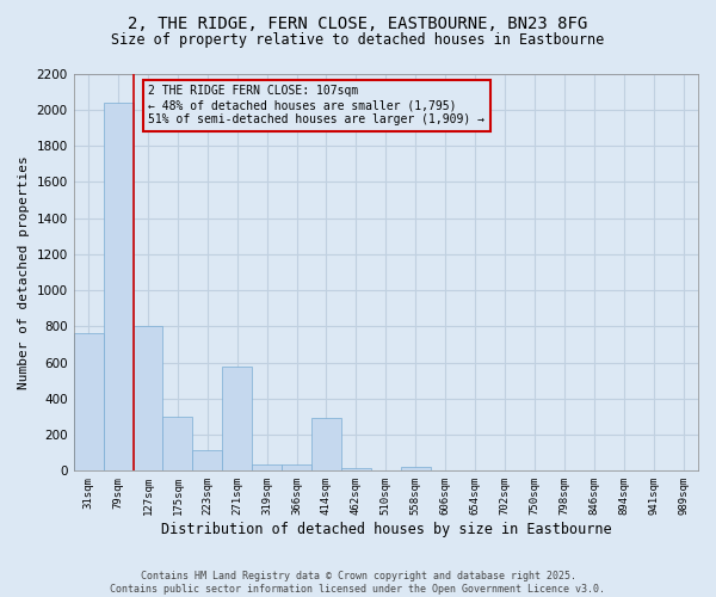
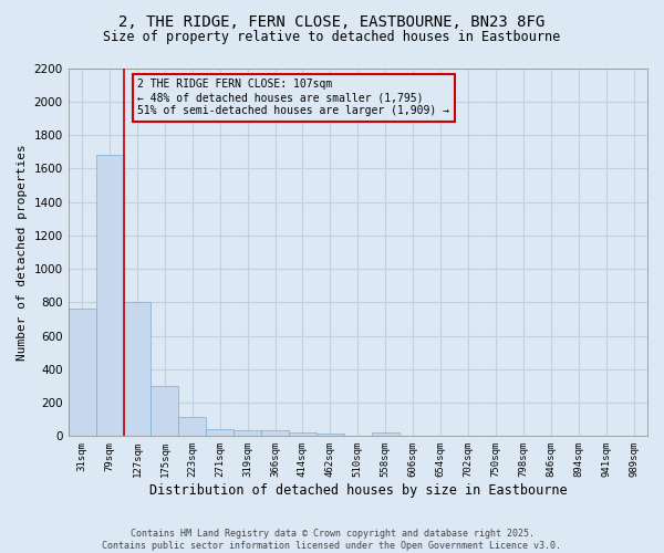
79sqm: 2040 -> 1680
271sqm: 580 -> 40
414sqm: 290 -> 20
